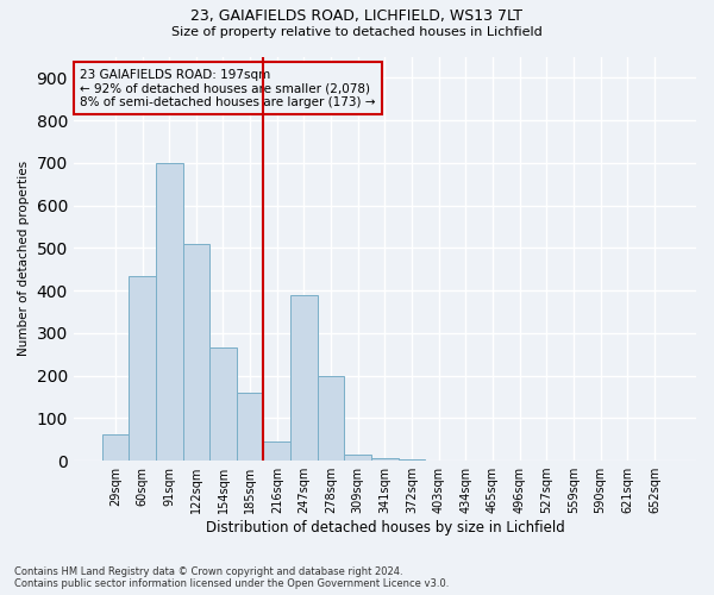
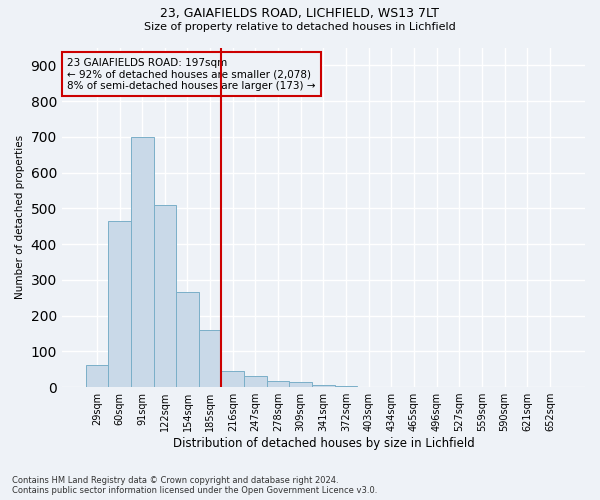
60sqm: 435 -> 465
247sqm: 390 -> 30
278sqm: 200 -> 16
